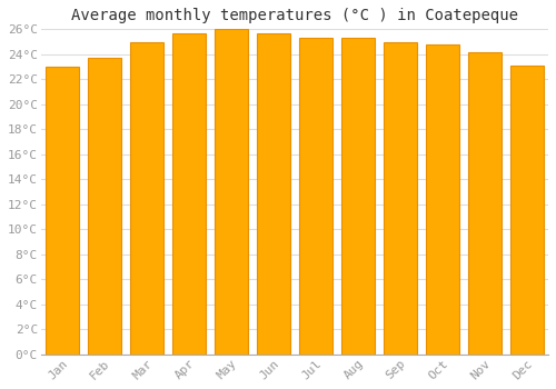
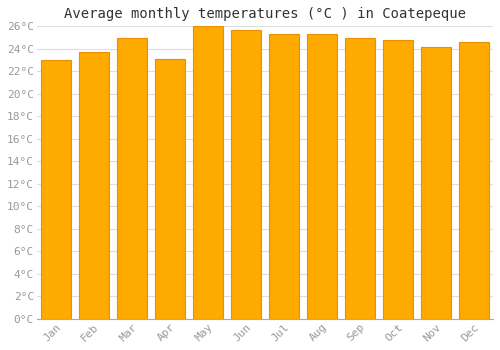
Apr: 25.7°C -> 23.1°C
Dec: 23.1°C -> 24.6°C
